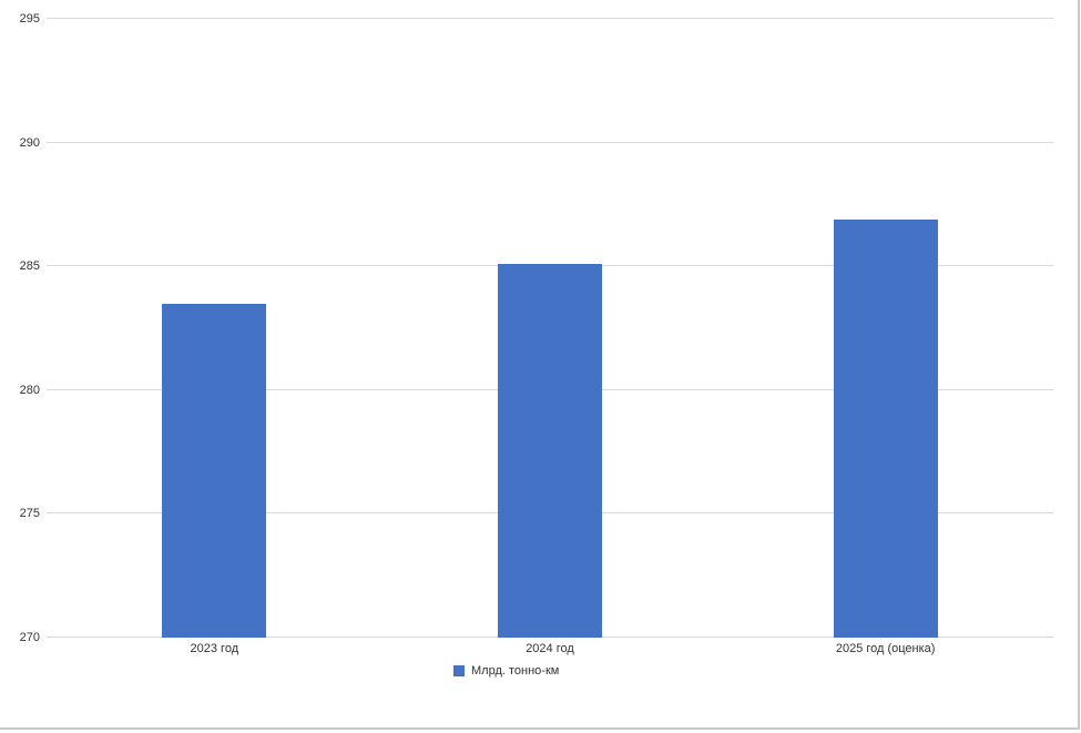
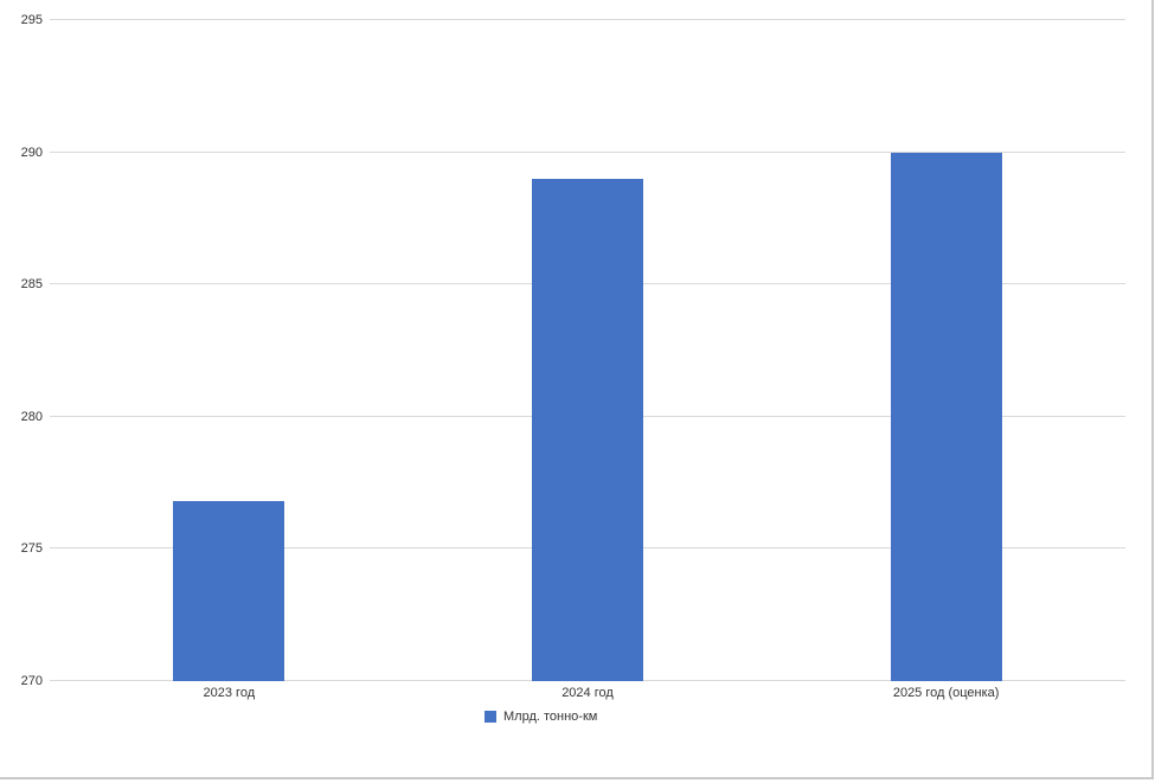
2023 год: 283.5 -> 276.8
2024 год: 285.1 -> 289.0
2025 год (оценка): 286.9 -> 290.0
